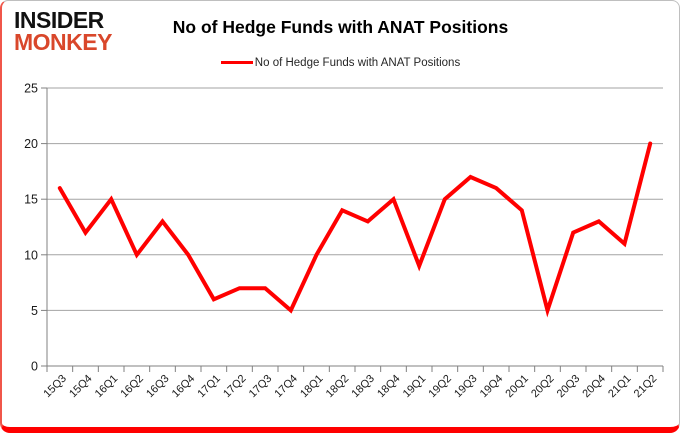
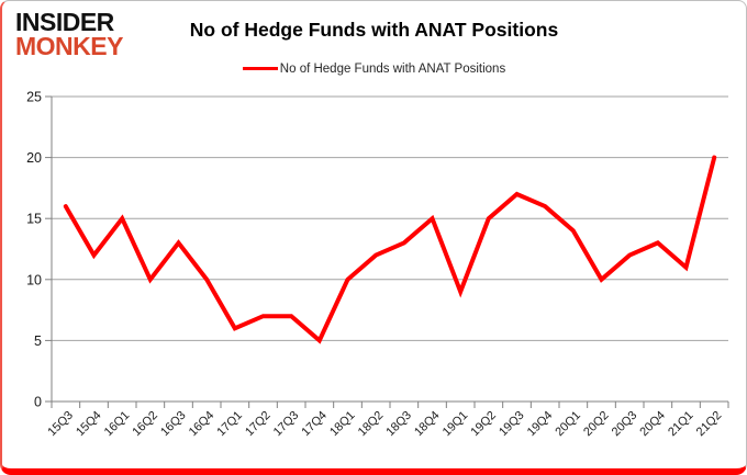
18Q2: 14 -> 12
20Q2: 5 -> 10
